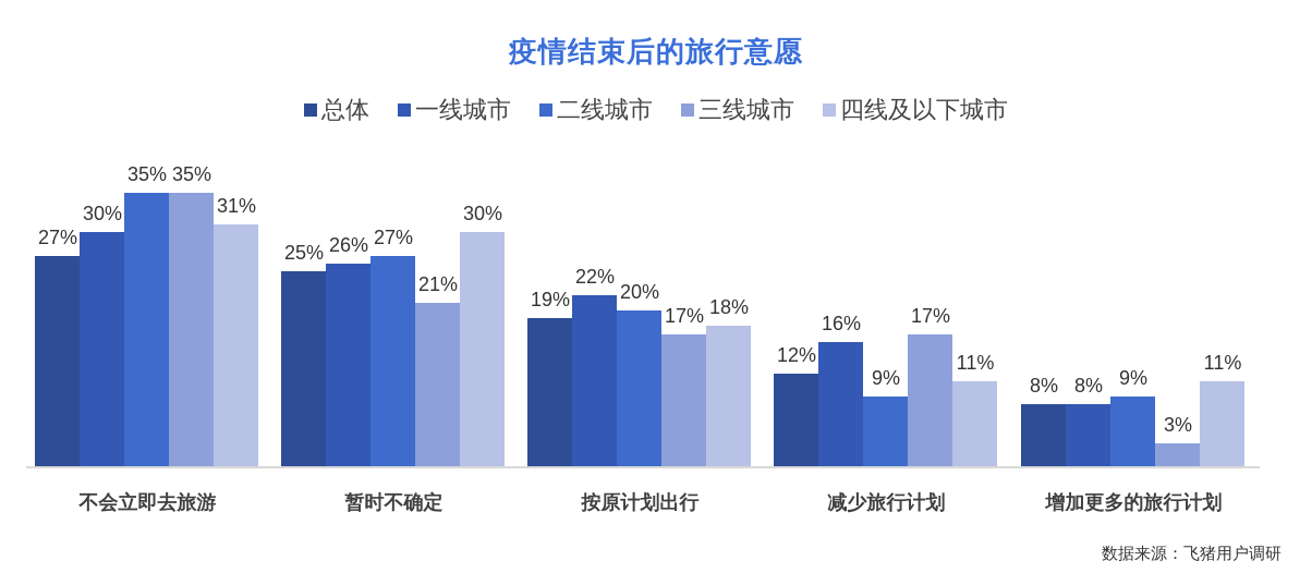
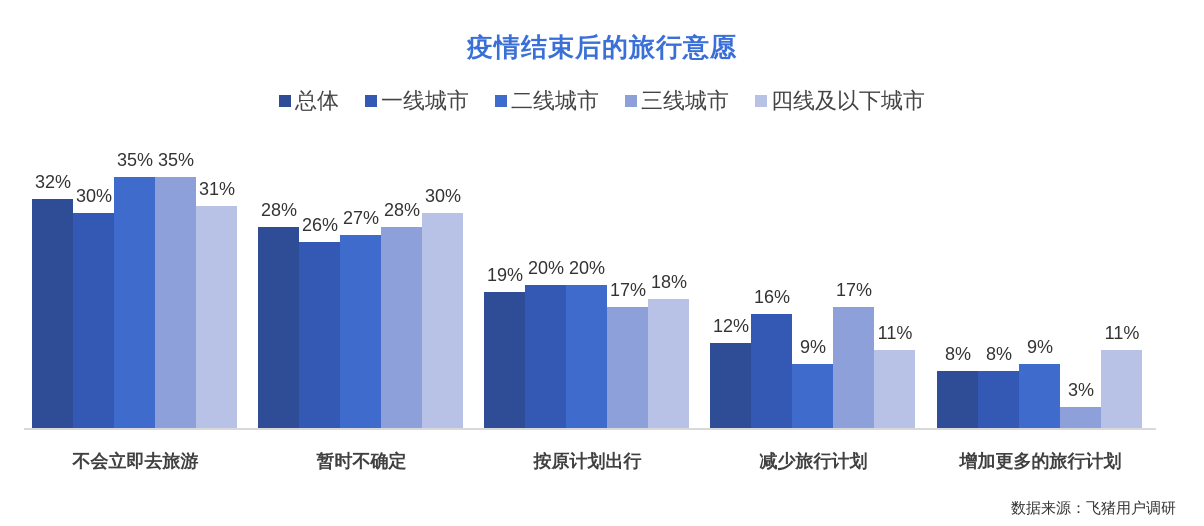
总体/不会立即去旅游: 27% -> 32%
总体/暂时不确定: 25% -> 28%
三线城市/暂时不确定: 21% -> 28%
一线城市/按原计划出行: 22% -> 20%
